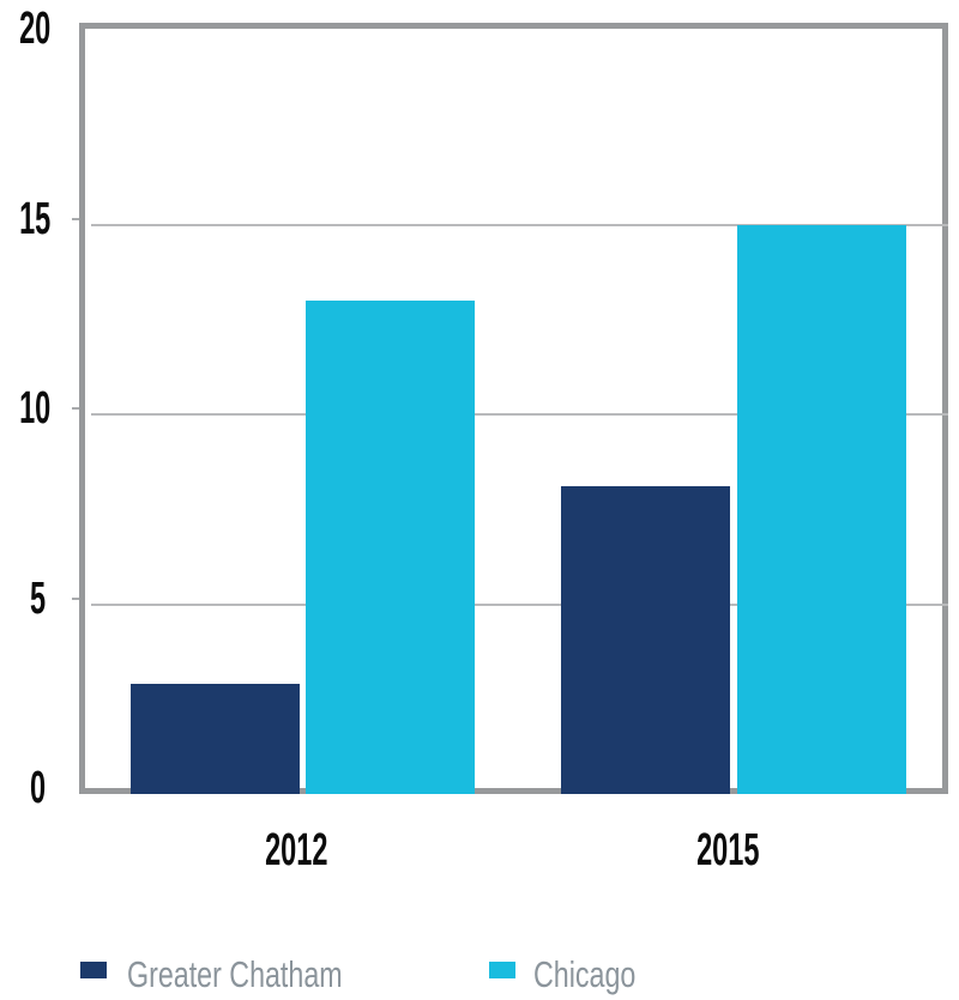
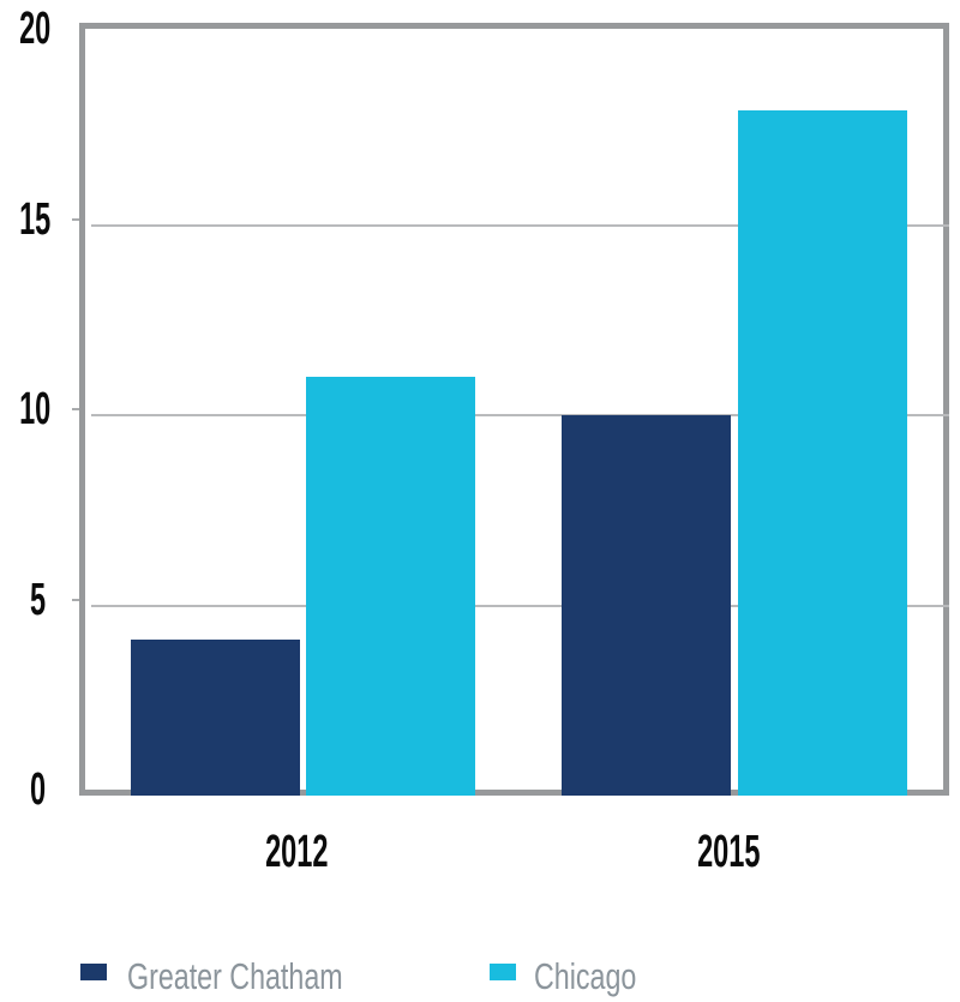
Greater Chatham/2012: 2.9 -> 4.1
Chicago/2012: 13 -> 11
Greater Chatham/2015: 8.1 -> 10.0
Chicago/2015: 15 -> 18
